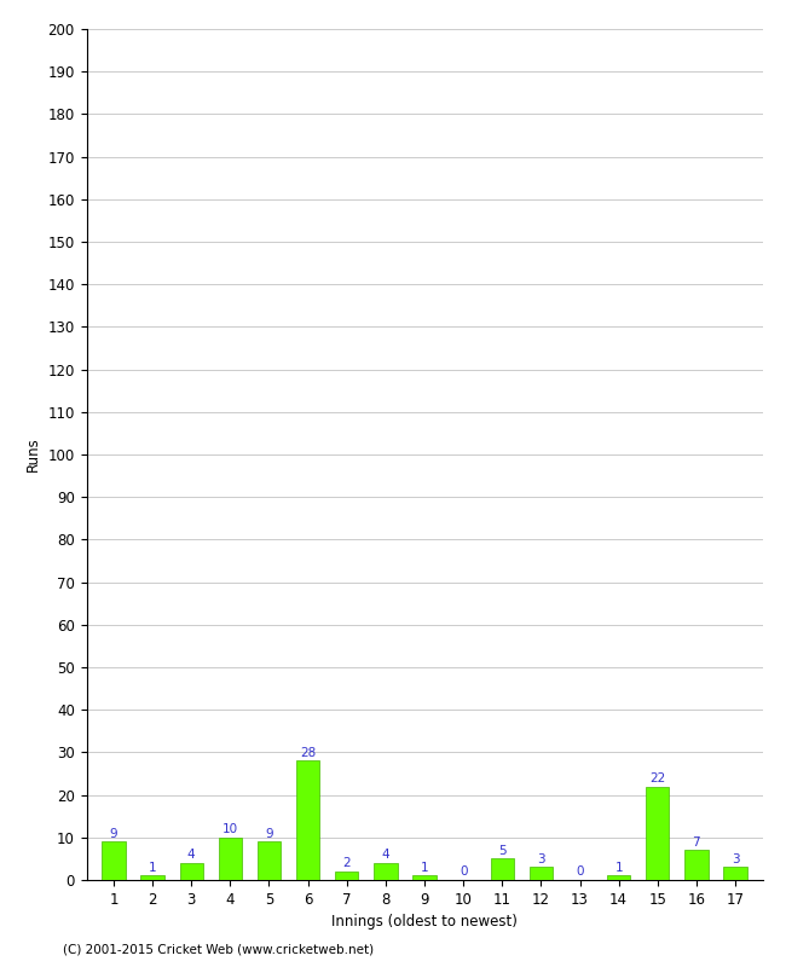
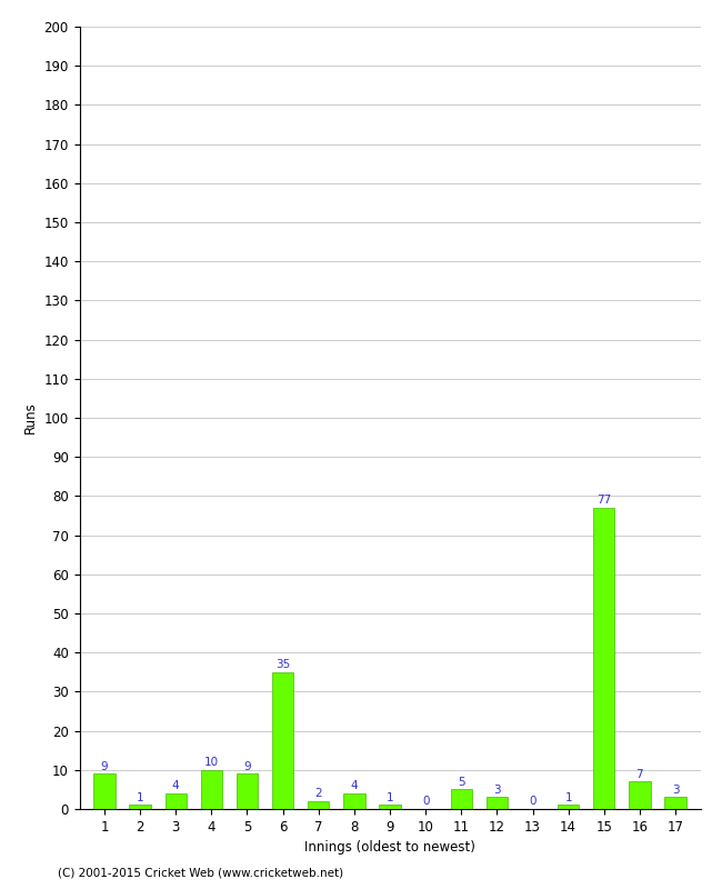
6: 28 -> 35
15: 22 -> 77
